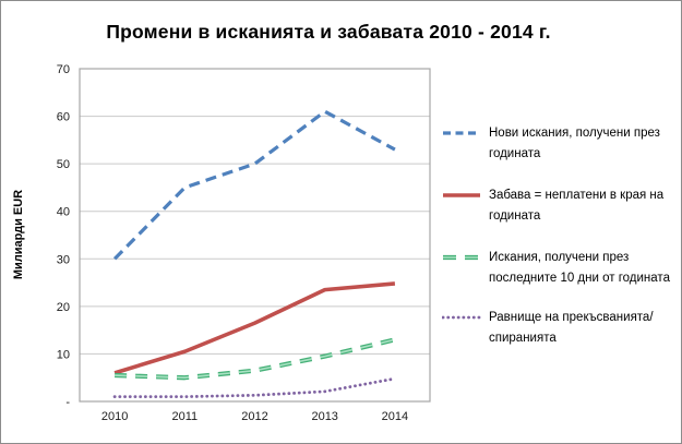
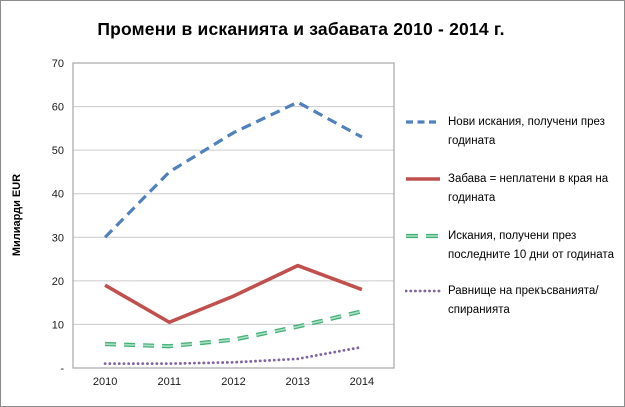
Забава = неплатени в края на годината/2010: 6 -> 19
Нови искания, получени през годината/2012: 50 -> 54
Забава = неплатени в края на годината/2014: 25 -> 18
